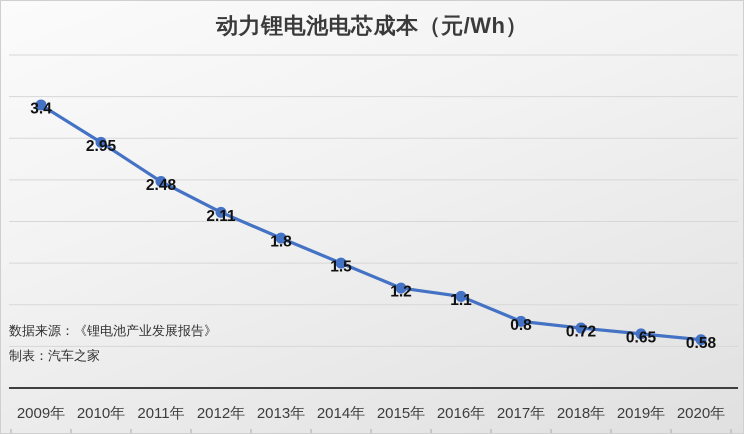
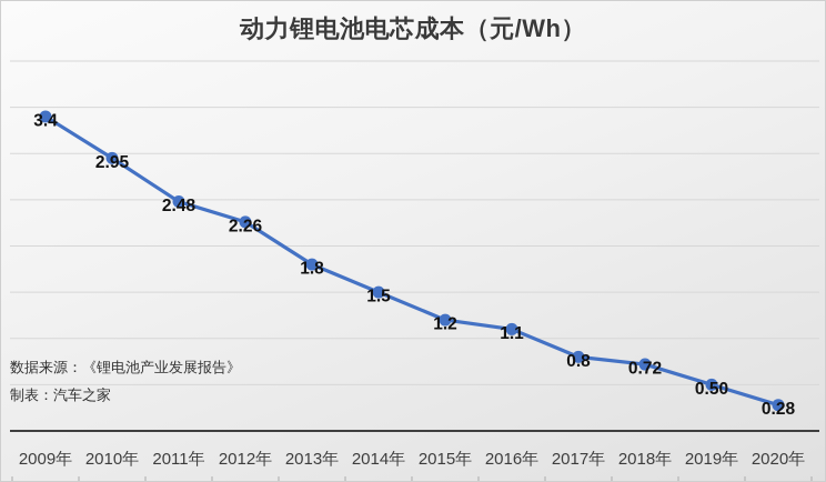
2012年: 2.11 -> 2.26
2019年: 0.65 -> 0.50
2020年: 0.58 -> 0.28
